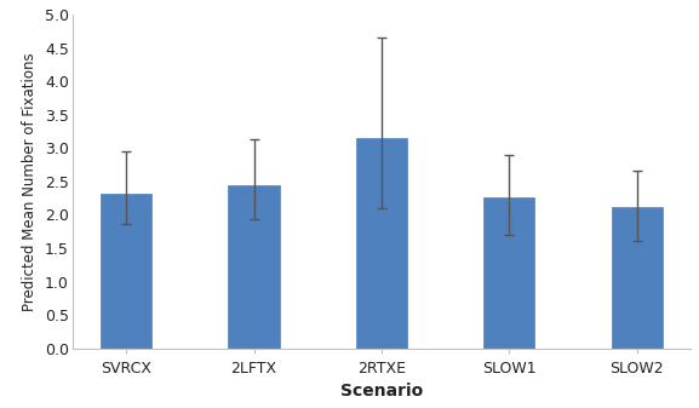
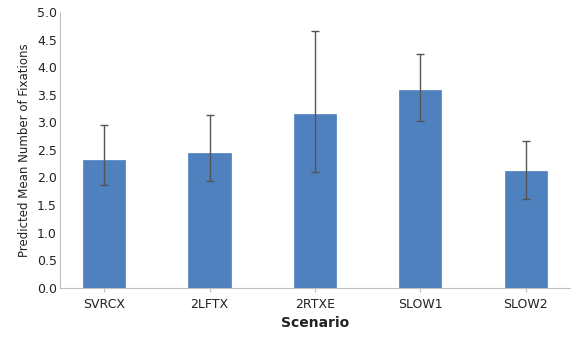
SLOW1: 2.25 -> 3.58
